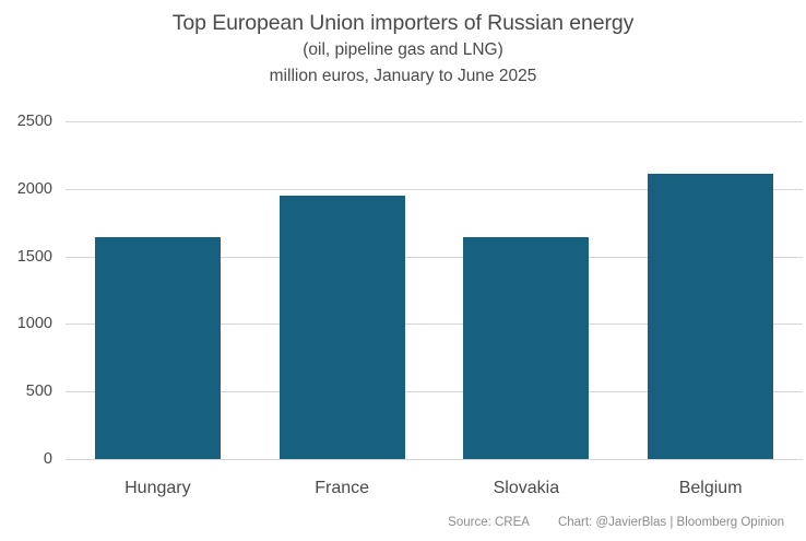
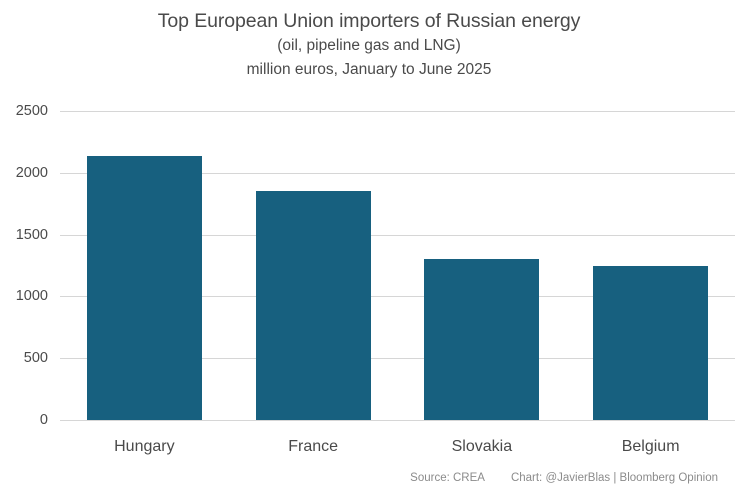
Hungary: 1640 -> 2140
France: 1950 -> 1860
Slovakia: 1640 -> 1300
Belgium: 2110 -> 1240
